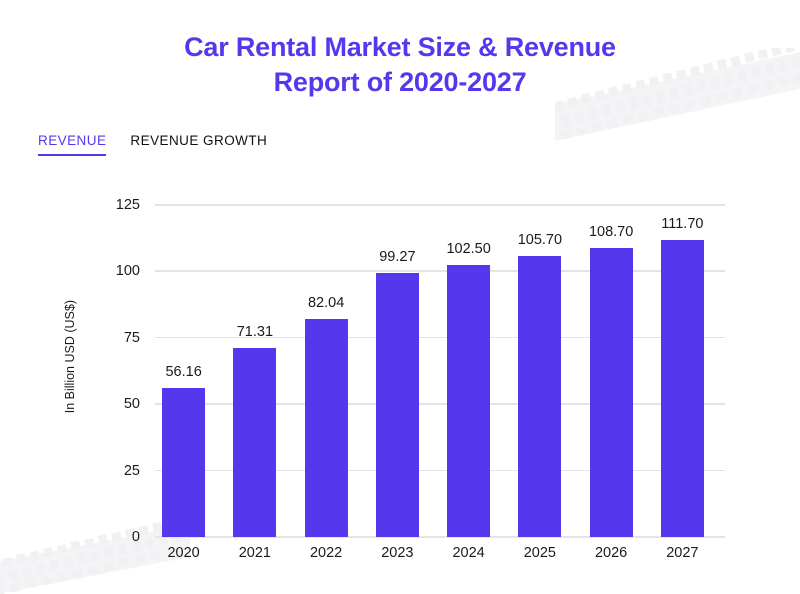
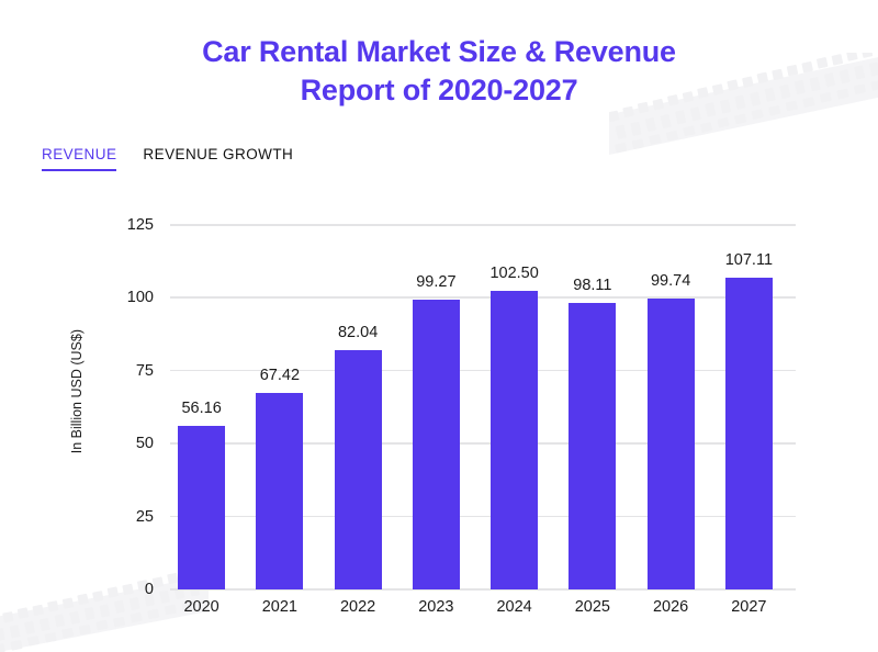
2021: 71.31 -> 67.42
2025: 105.70 -> 98.11
2026: 108.70 -> 99.74
2027: 111.70 -> 107.11
